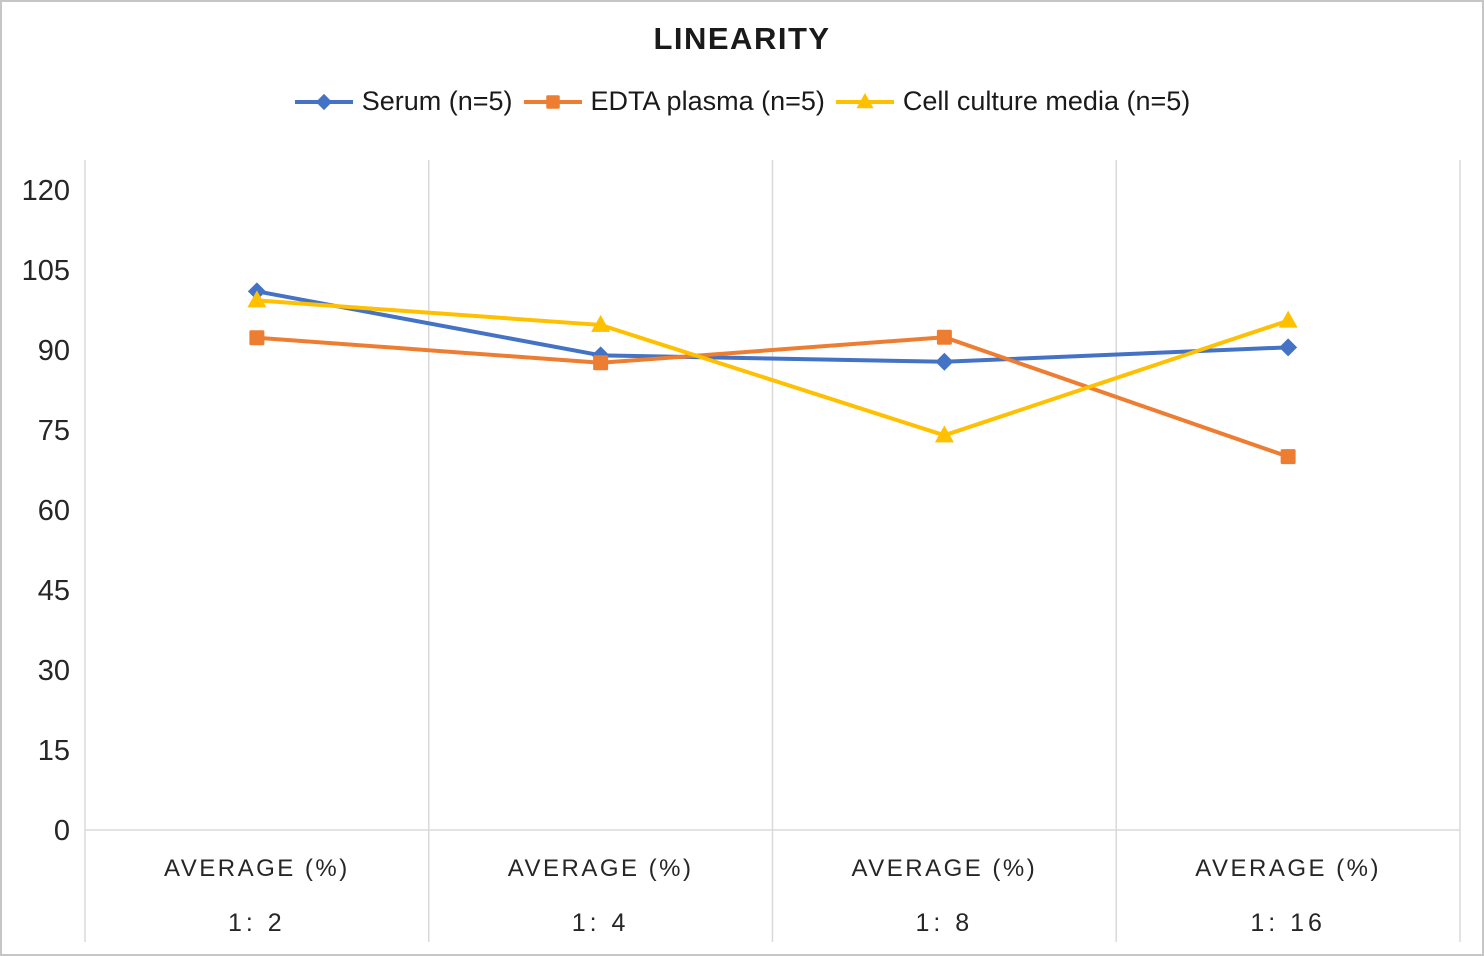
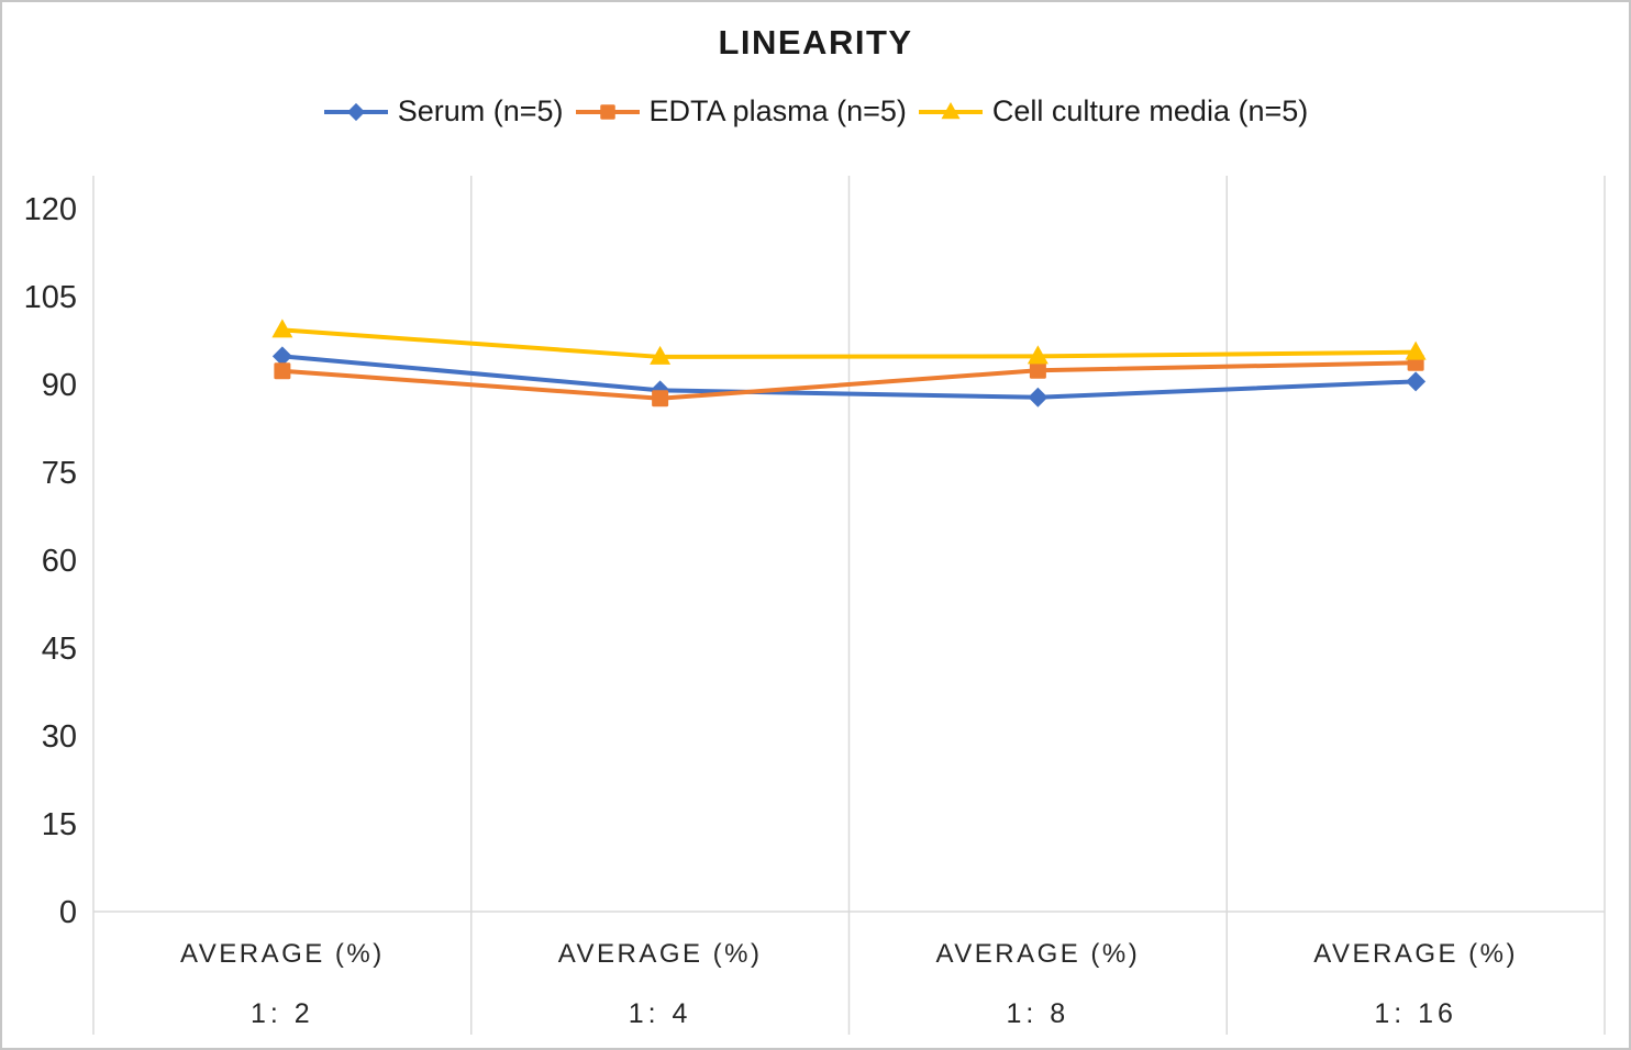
Serum (n=5)/1: 2: 101 -> 95
Cell culture media (n=5)/1: 8: 74 -> 95
EDTA plasma (n=5)/1: 16: 70 -> 94
